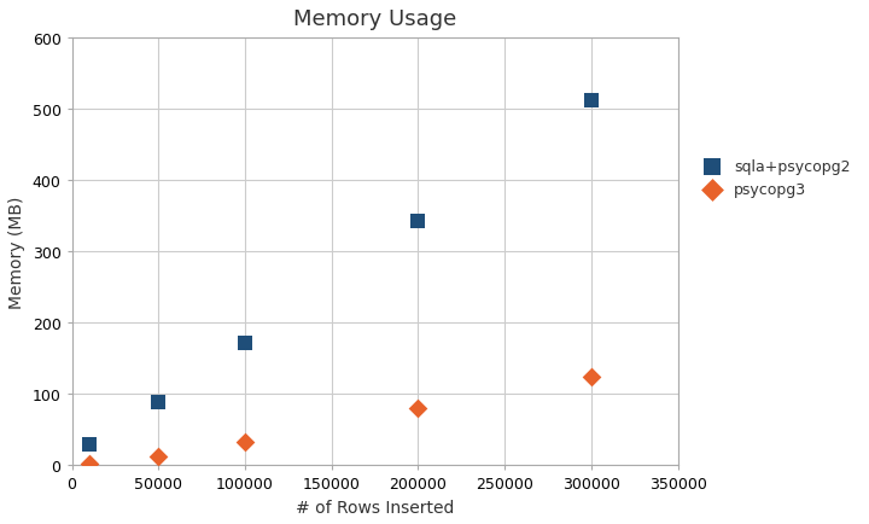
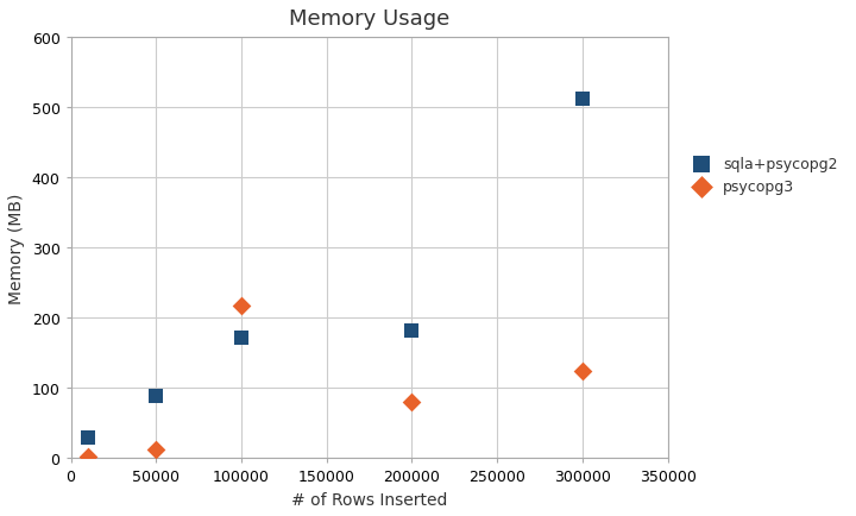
psycopg3/100000: 33 -> 218
sqla+psycopg2/200000: 342 -> 182
